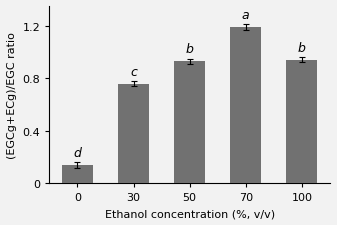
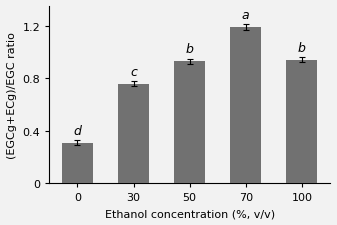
0: 0.14 -> 0.31
